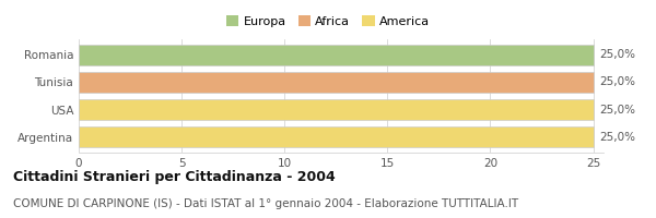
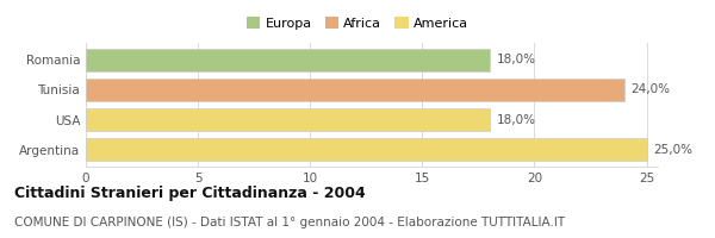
Romania: 25,0% -> 18,0%
Tunisia: 25,0% -> 24,0%
USA: 25,0% -> 18,0%
